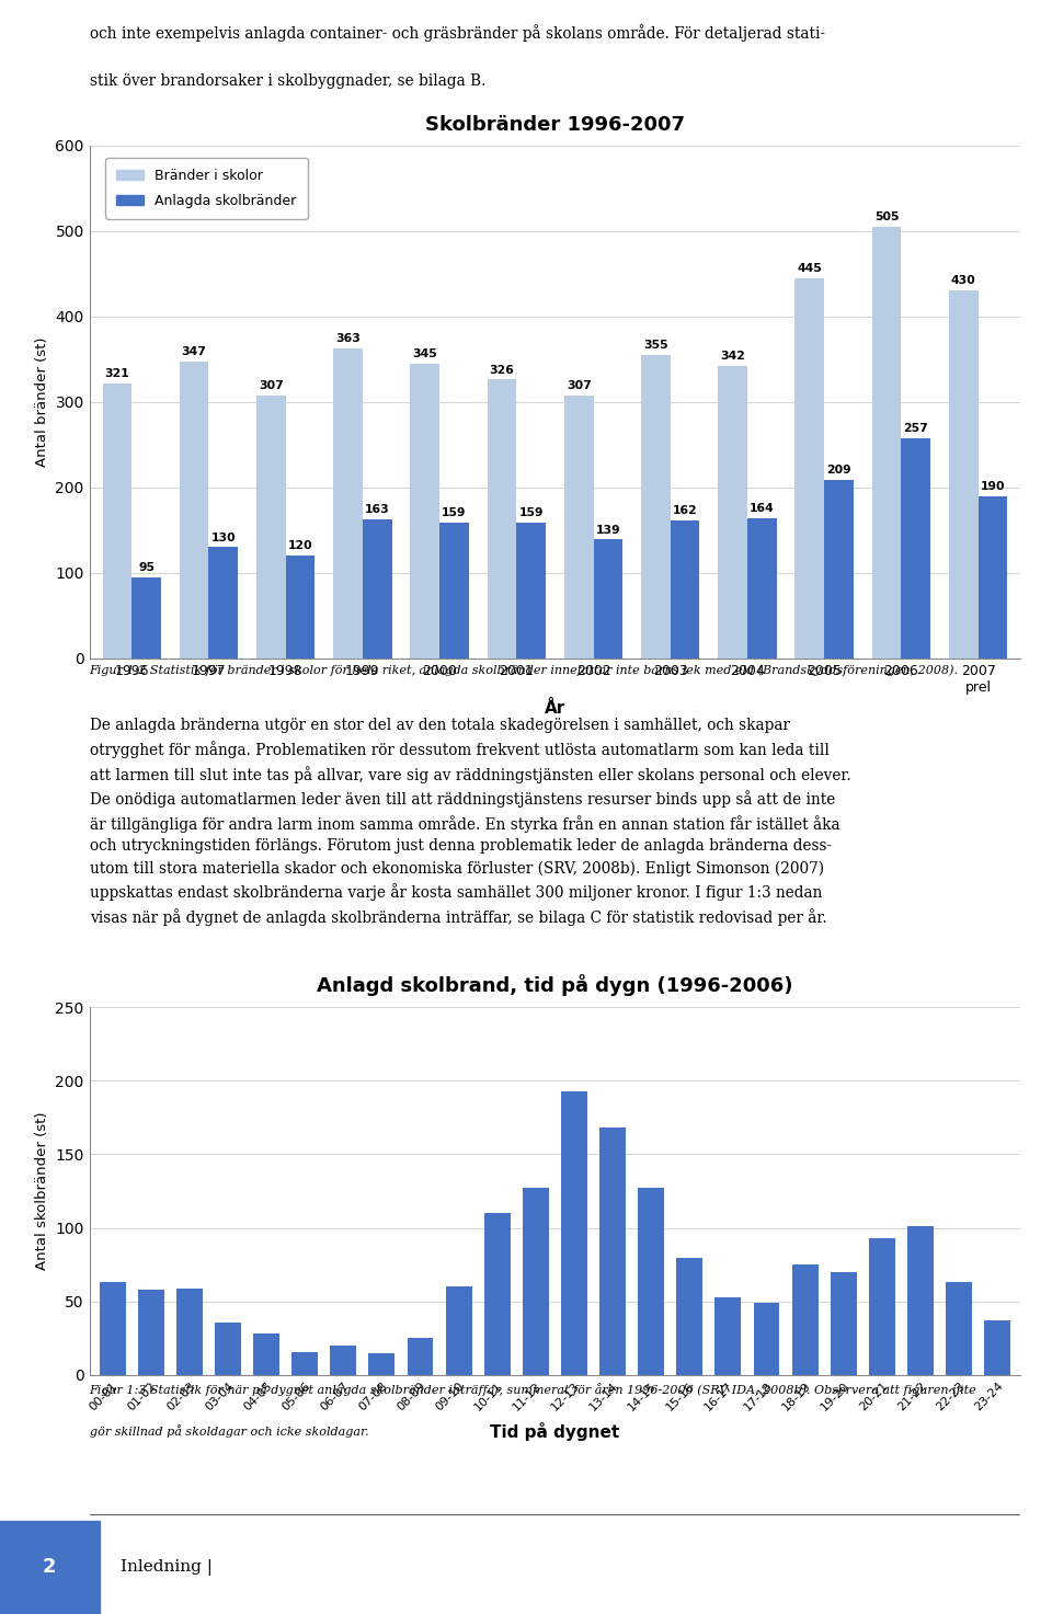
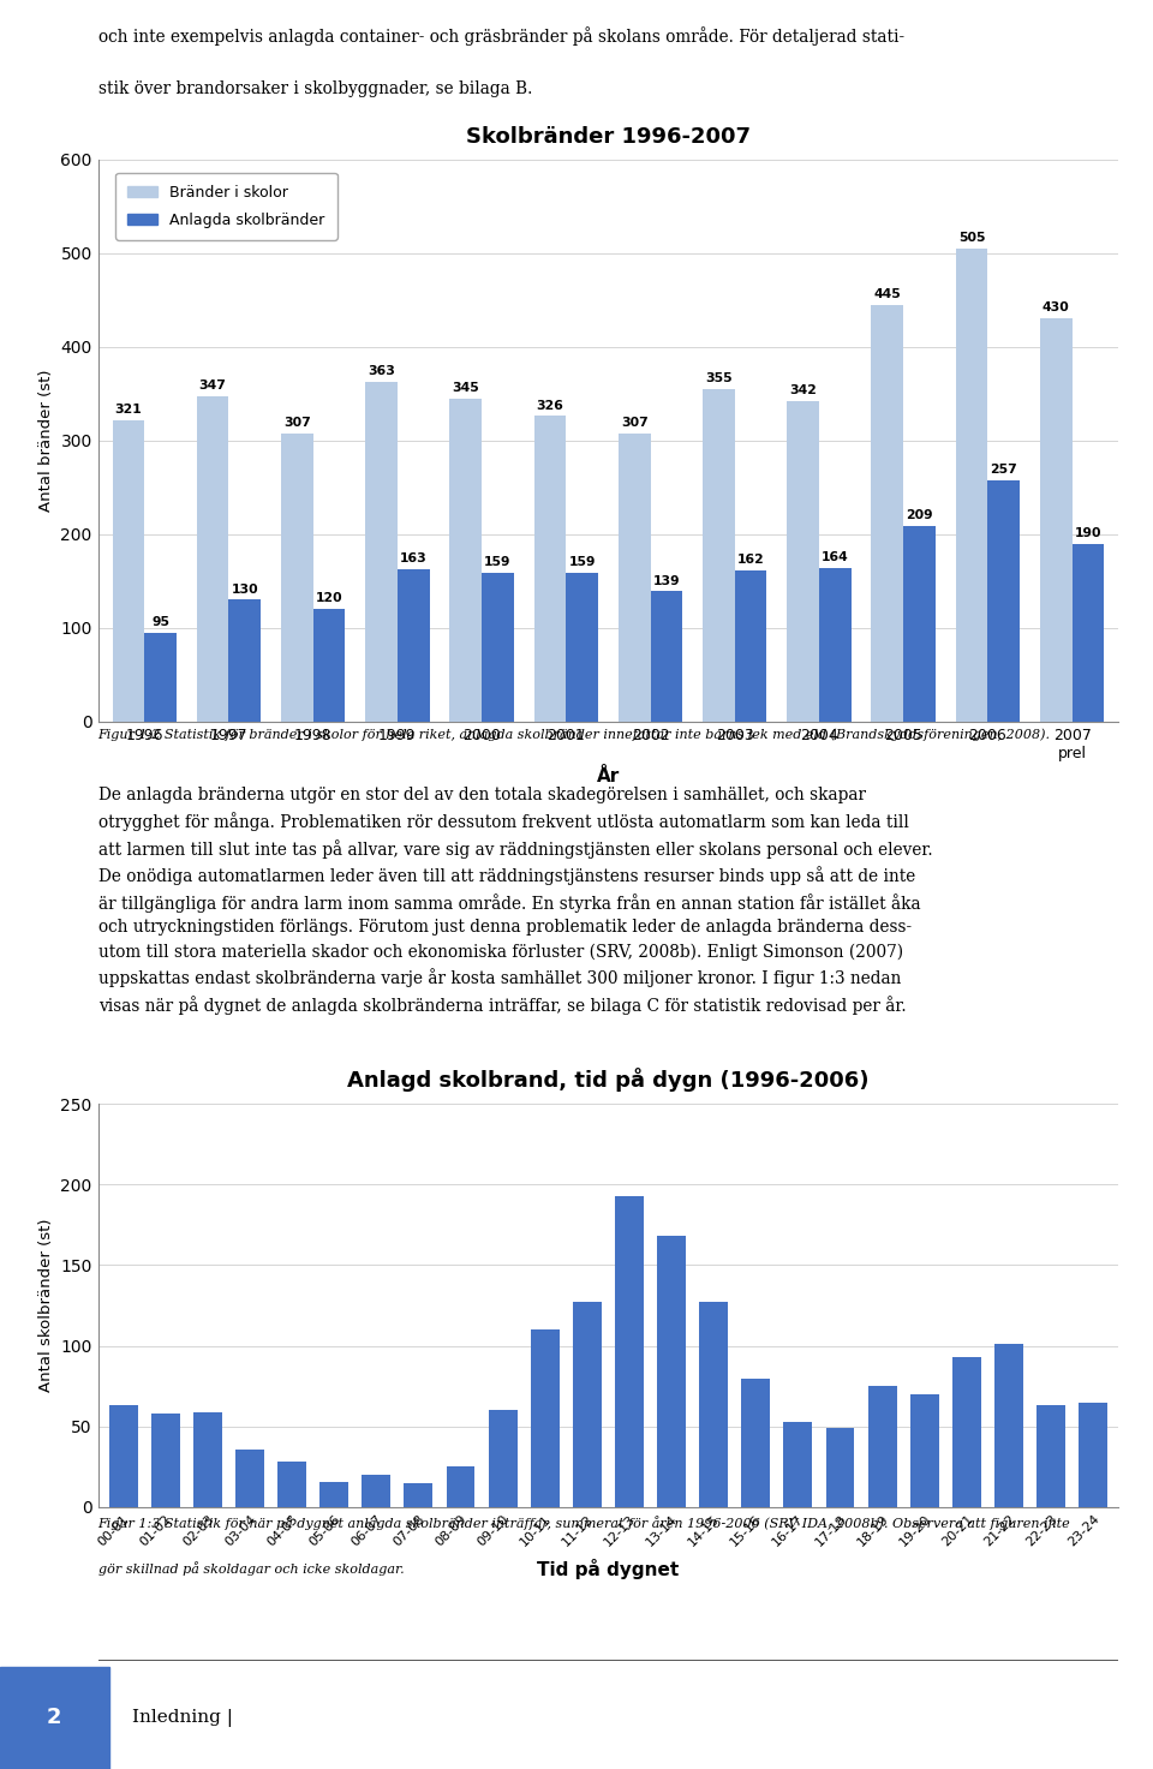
Anlagd skolbrand, tid på dygn (1996-2006)/23-24: 37 -> 65
